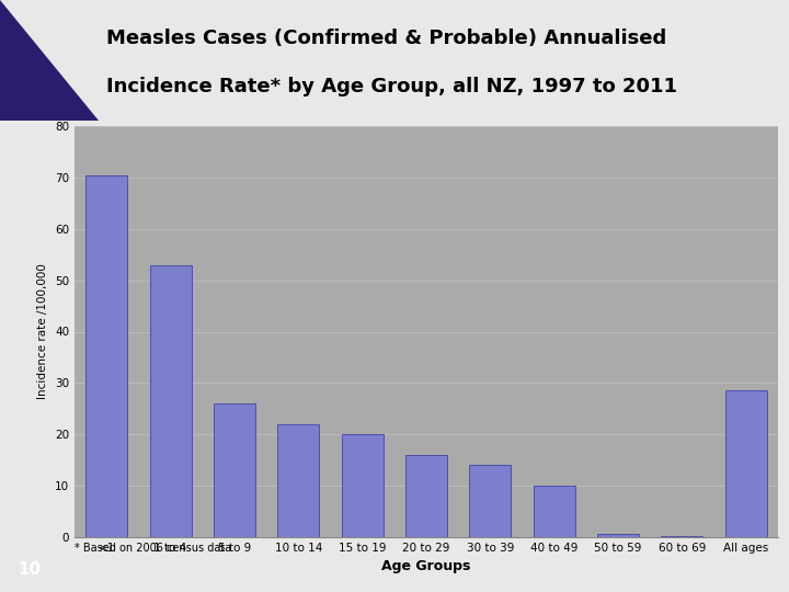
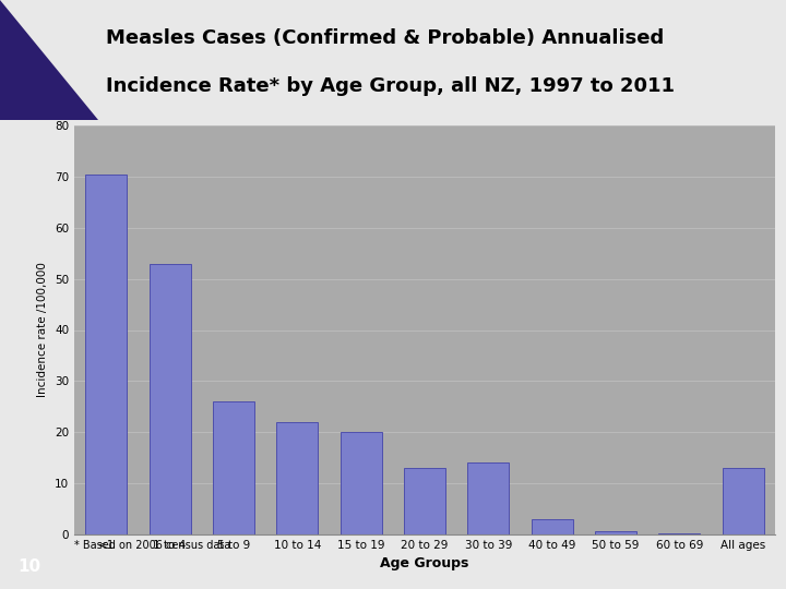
20 to 29: 16.0 -> 13.0
40 to 49: 10.0 -> 3.0
All ages: 28.5 -> 13.0
